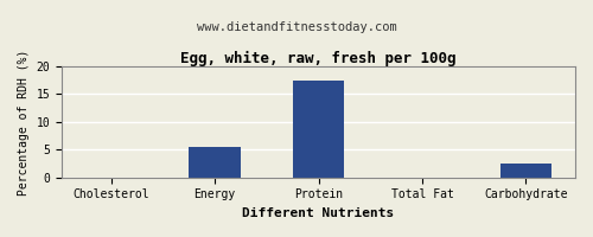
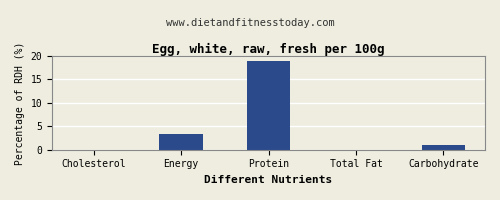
Energy: 5.5 -> 3.3
Protein: 17.5 -> 19.0
Carbohydrate: 2.5 -> 1.0
